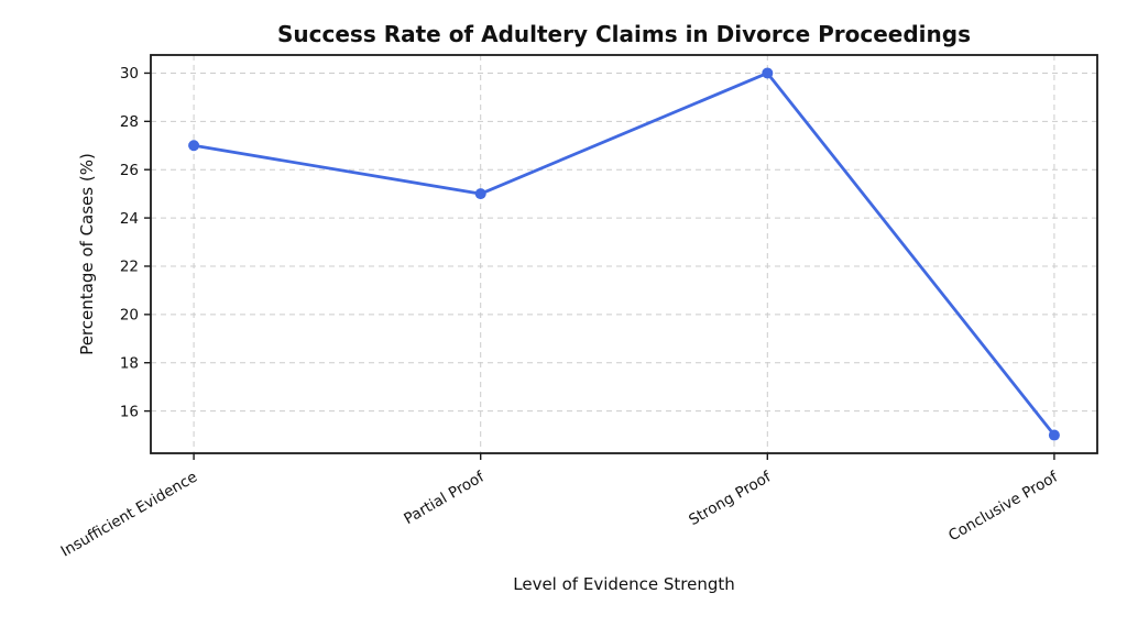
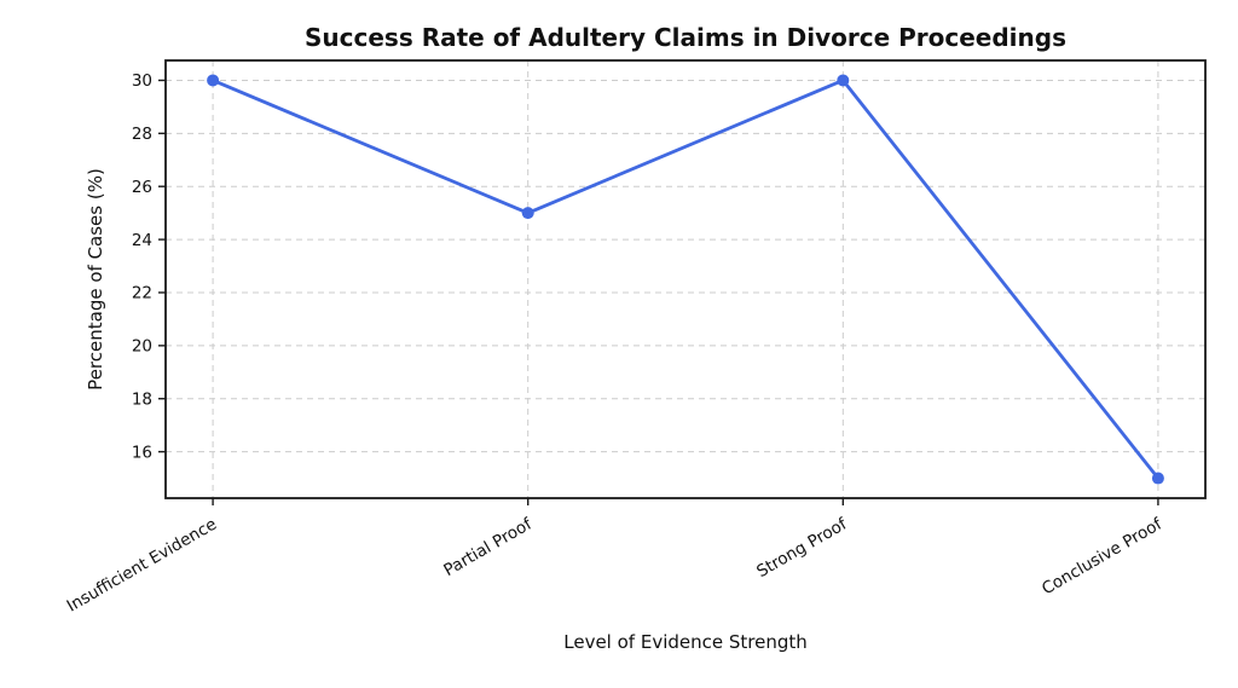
Insufficient Evidence: 27 -> 30
